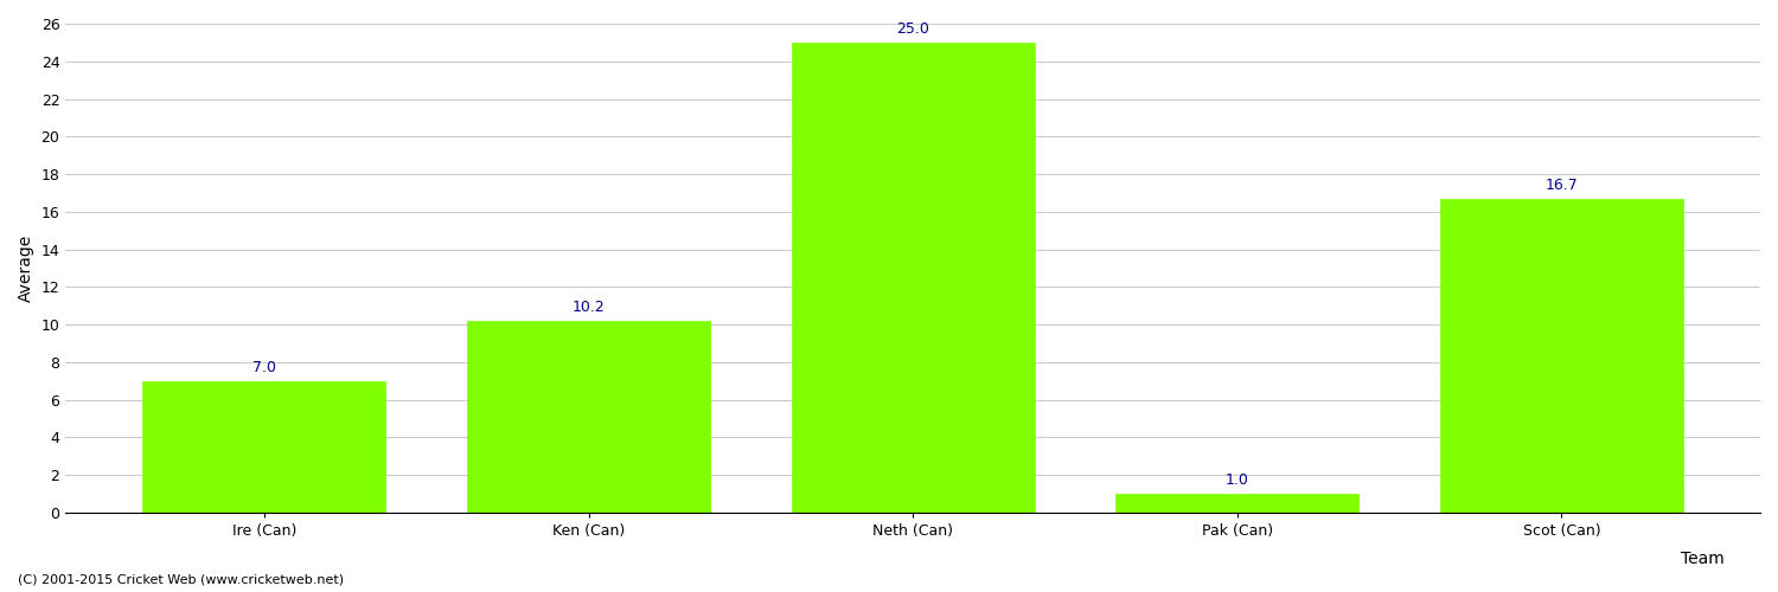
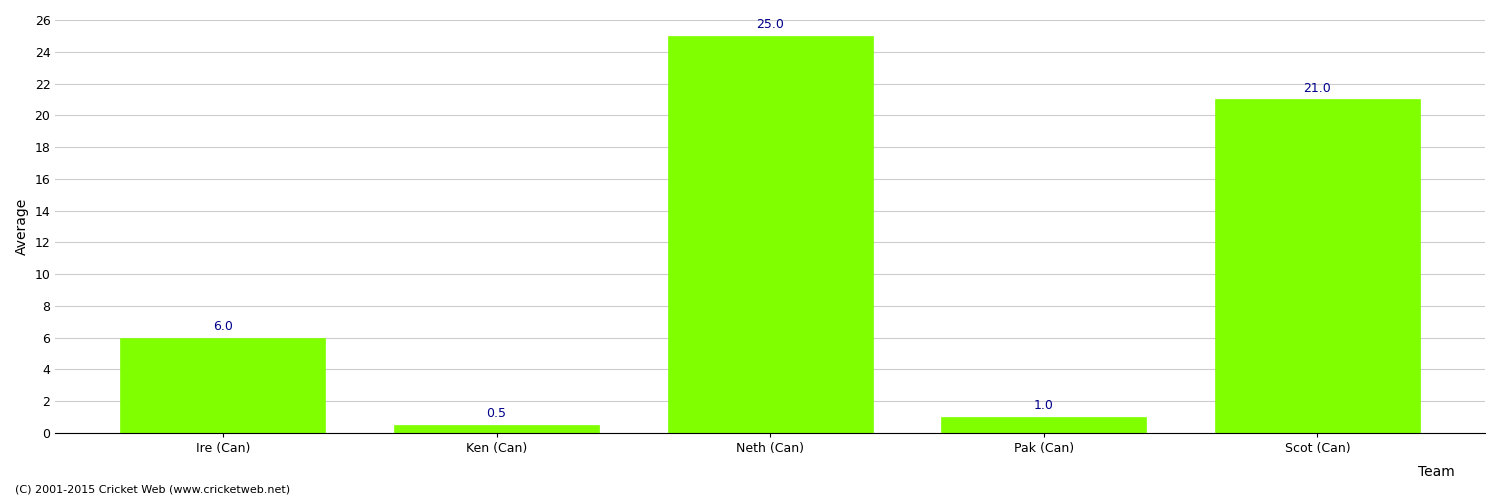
Ire (Can): 7.0 -> 6.0
Ken (Can): 10.2 -> 0.5
Scot (Can): 16.7 -> 21.0
